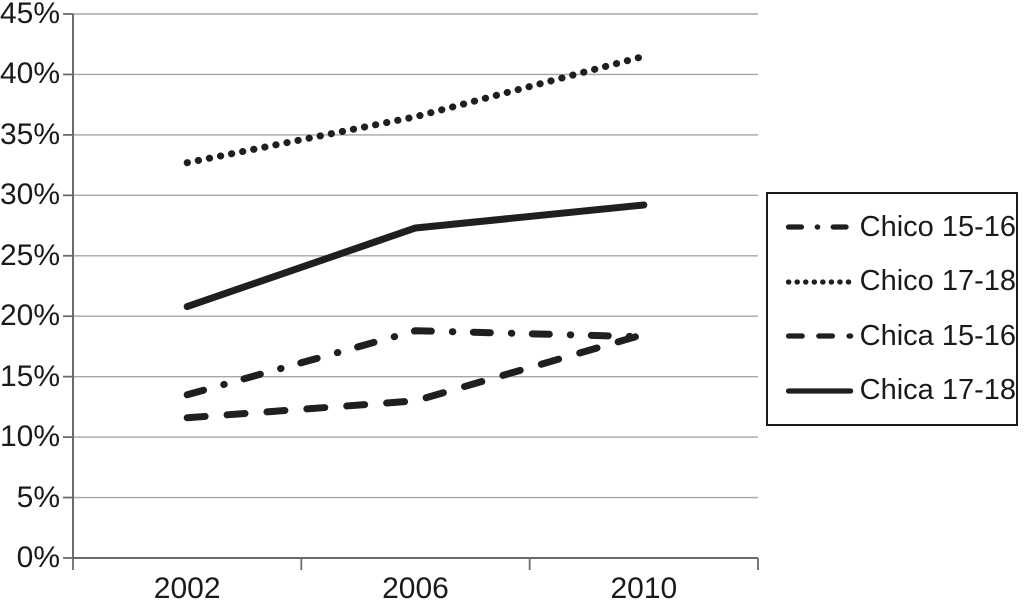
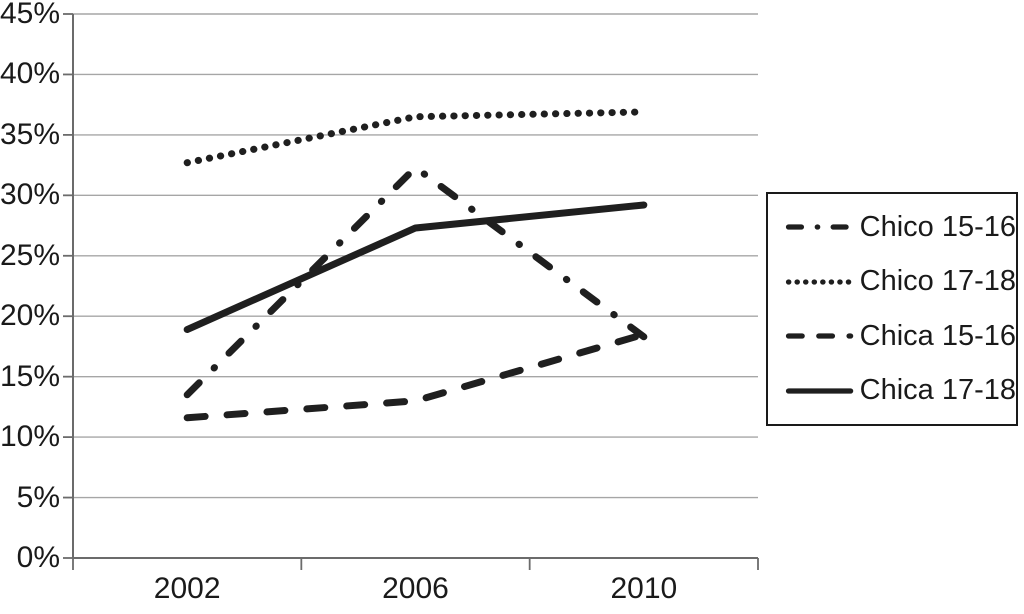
Chica 17-18/2002: 20.8% -> 18.9%
Chico 15-16/2006: 18.8% -> 32.3%
Chico 17-18/2010: 41.5% -> 36.9%
